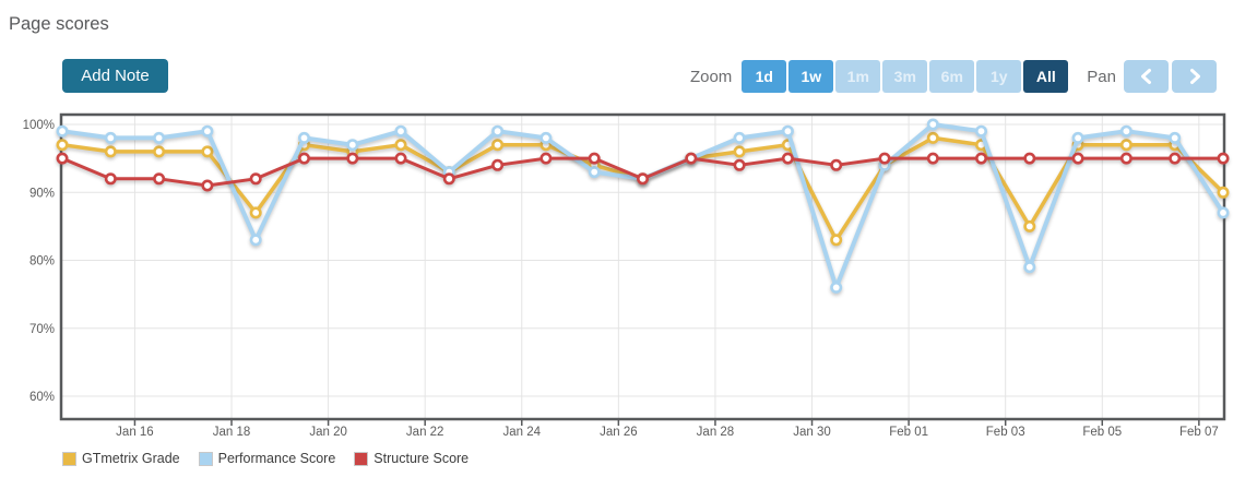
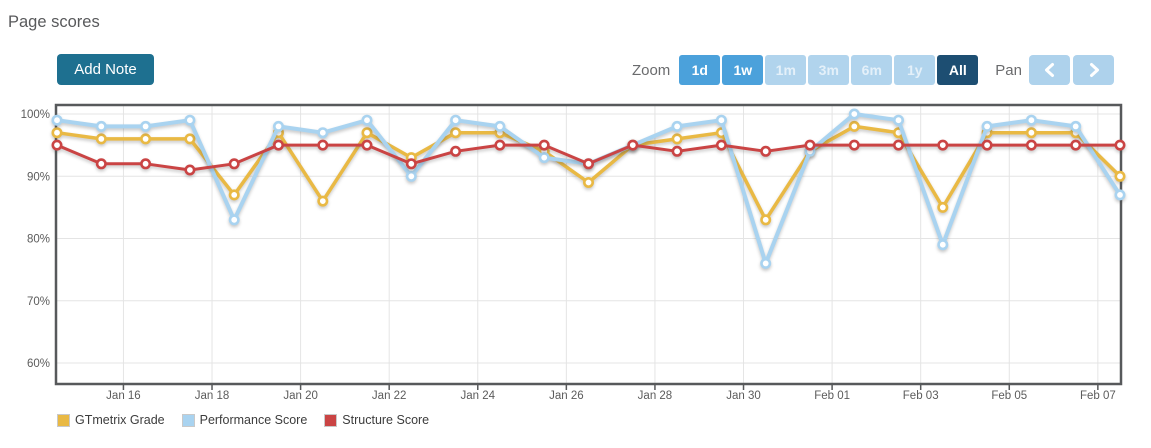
GTmetrix Grade/Jan 20: 96% -> 86%
Performance Score/Jan 22: 93% -> 90%
GTmetrix Grade/Jan 26: 92% -> 89%
